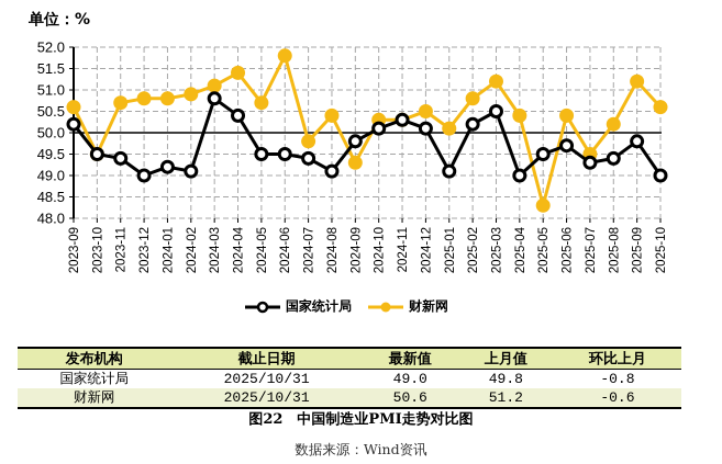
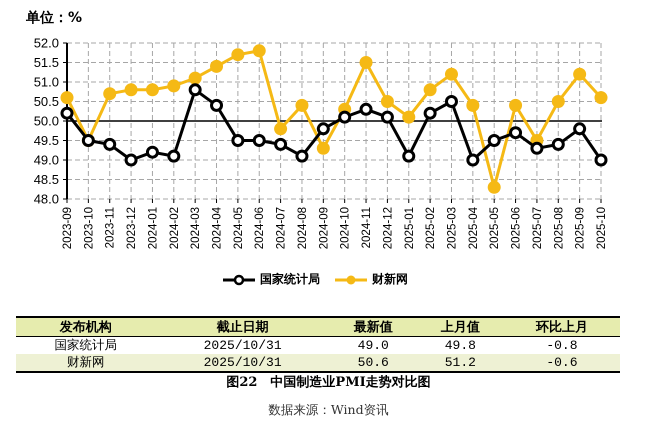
财新网/2024-05: 50.7 -> 51.7
财新网/2024-11: 50.3 -> 51.5
财新网/2025-08: 50.2 -> 50.5
